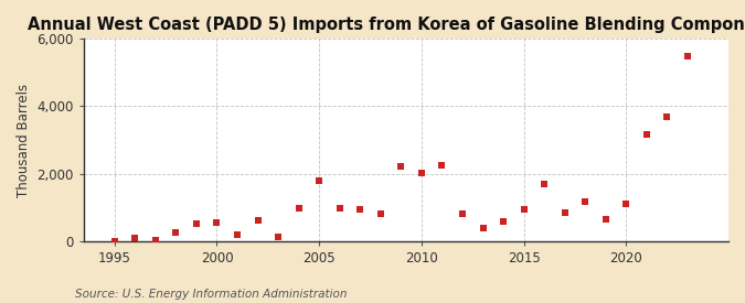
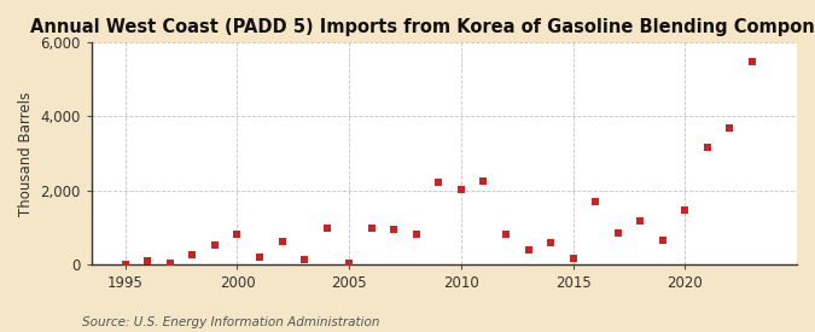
2000: 550 -> 820
2005: 1,800 -> 10
2015: 950 -> 150
2020: 1,100 -> 1,460
